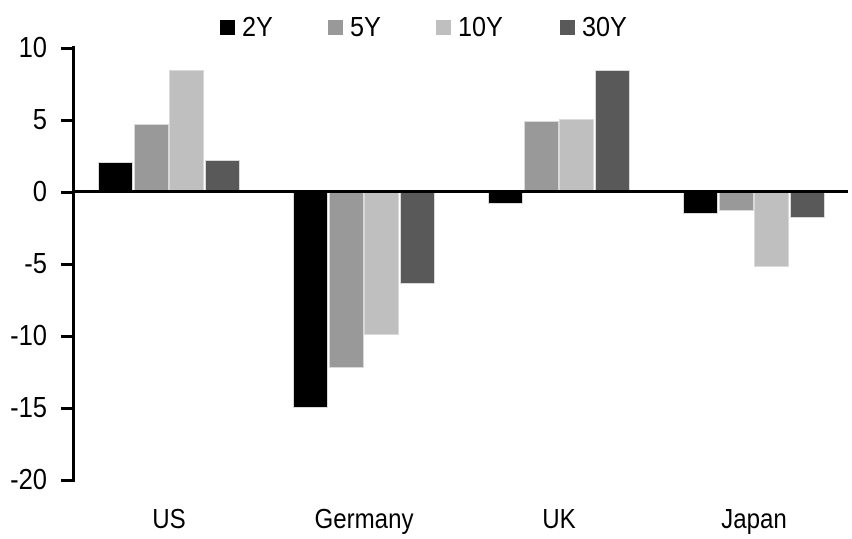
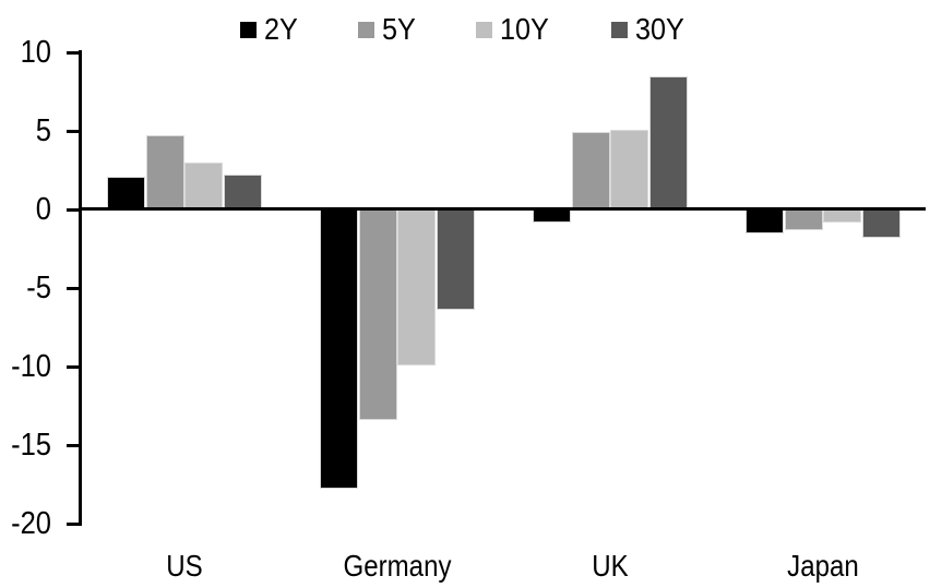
10Y/US: 8.5 -> 3.0
2Y/Germany: -15.0 -> -17.8
5Y/Germany: -12.2 -> -13.4
10Y/Japan: -5.2 -> -0.8
